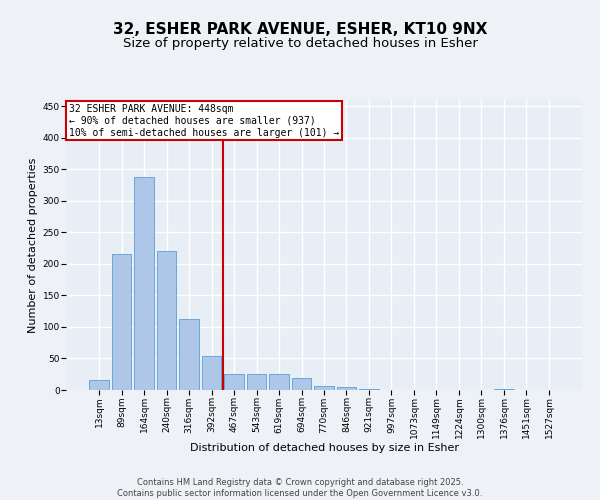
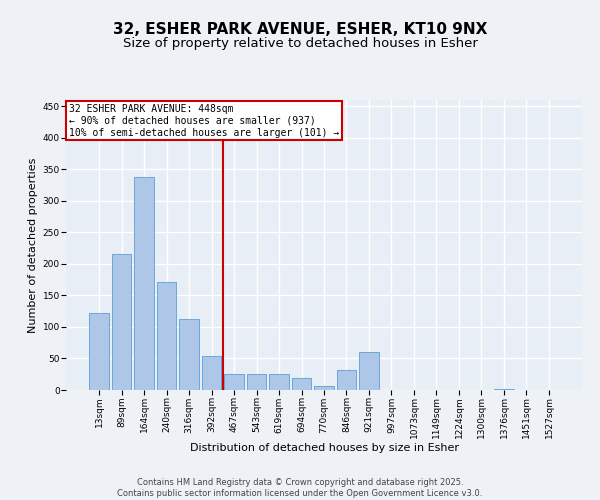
13sqm: 16 -> 122
240sqm: 221 -> 172
846sqm: 5 -> 32
921sqm: 1 -> 60
